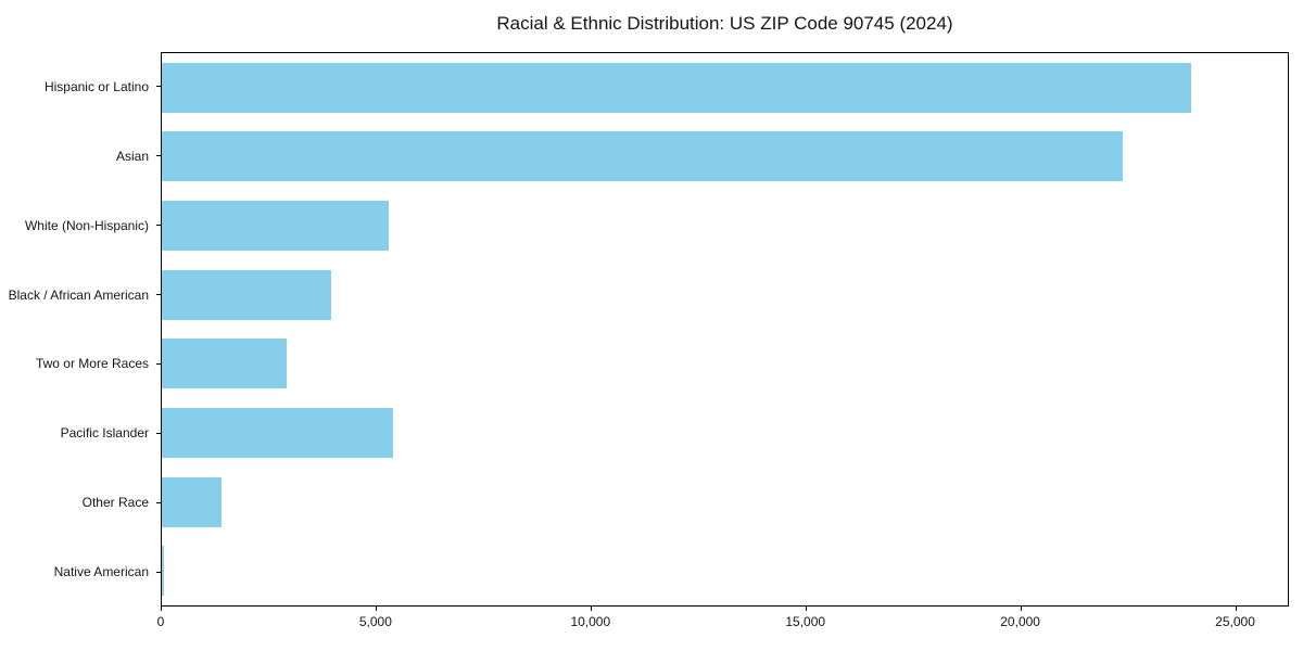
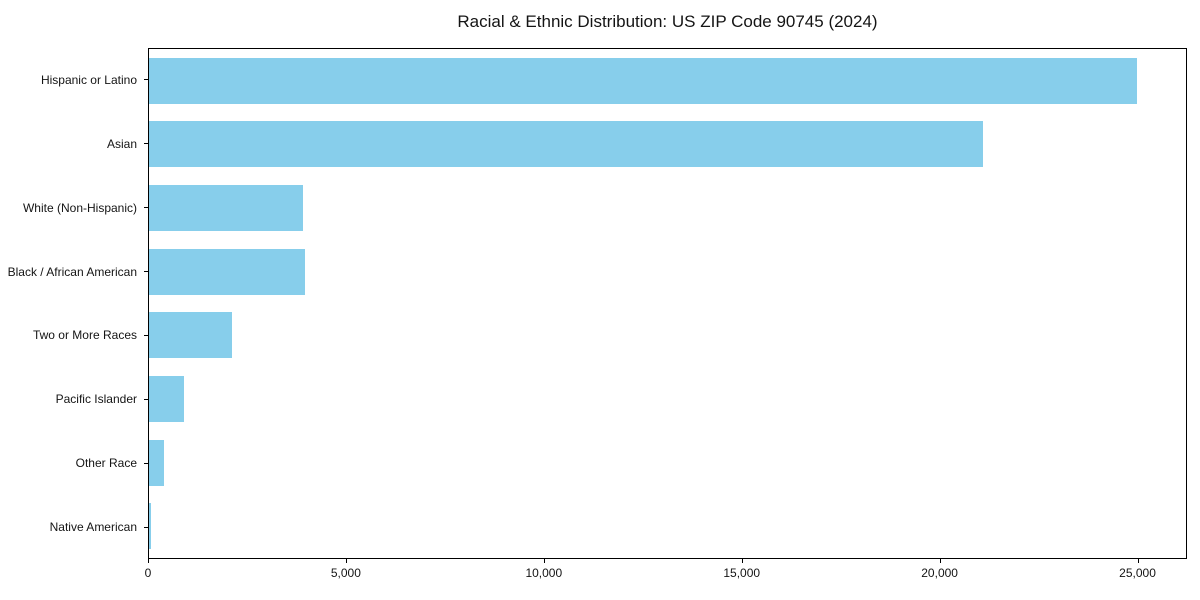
Hispanic or Latino: 24000 -> 25000
Asian: 22400 -> 21100
White (Non-Hispanic): 5300 -> 3900
Two or More Races: 2900 -> 2100
Pacific Islander: 5400 -> 900
Other Race: 1400 -> 400
